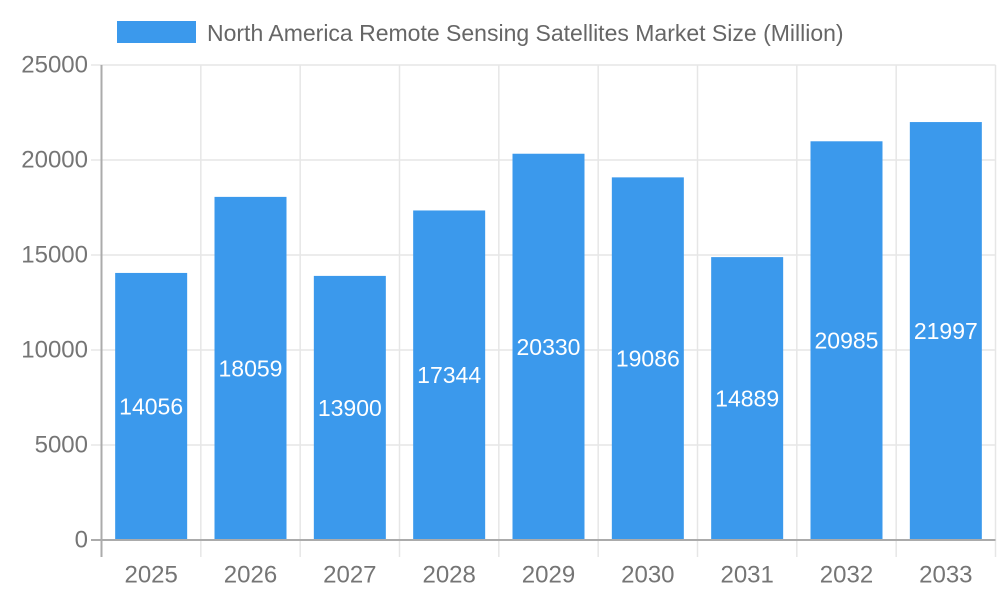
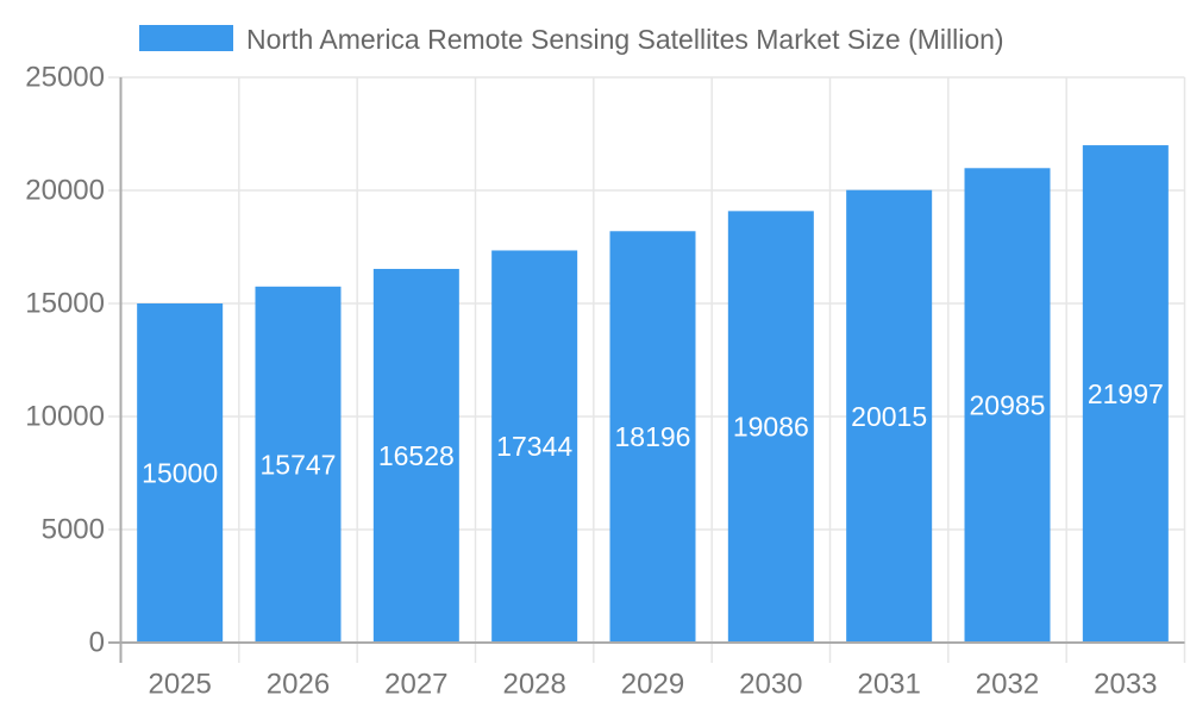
2025: 14056 -> 15000
2026: 18059 -> 15747
2027: 13900 -> 16528
2029: 20330 -> 18196
2031: 14889 -> 20015
